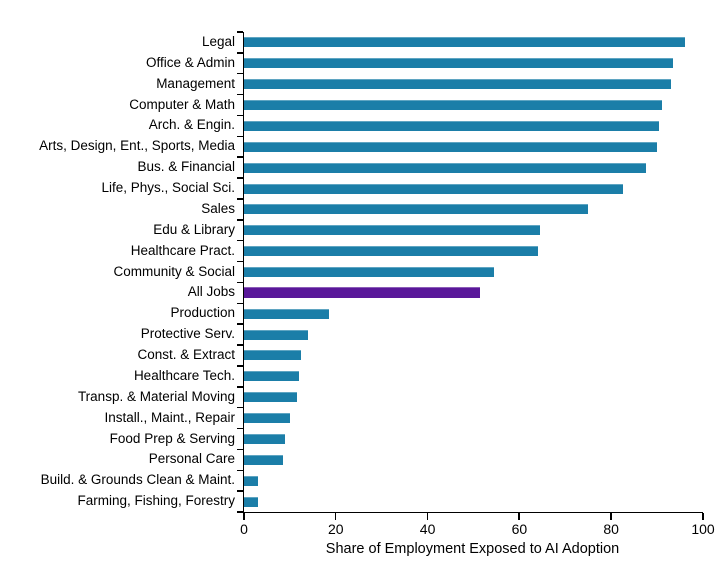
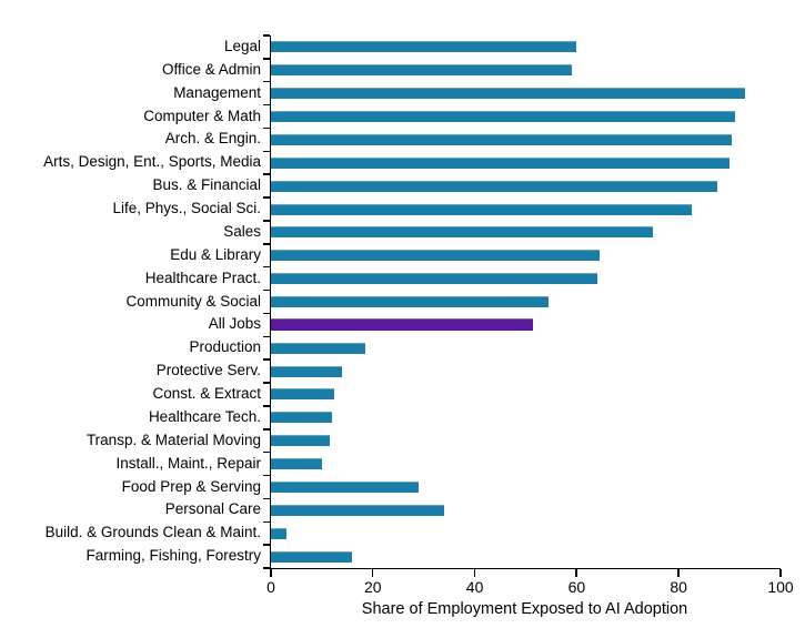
Legal: 96 -> 60
Office & Admin: 94 -> 59
Food Prep & Serving: 9 -> 29
Personal Care: 8 -> 34
Farming, Fishing, Forestry: 3 -> 16
